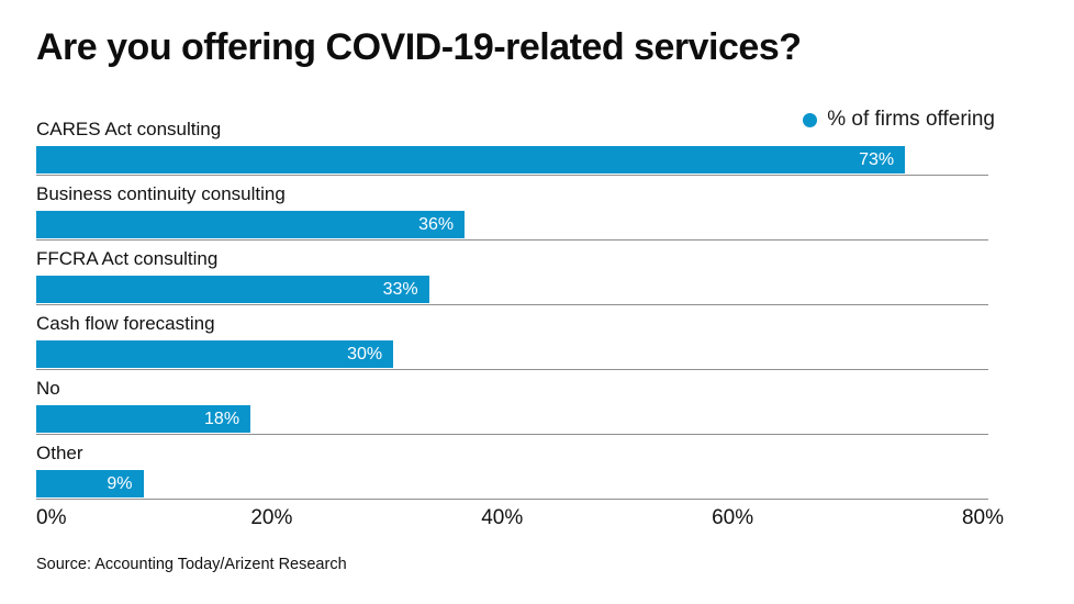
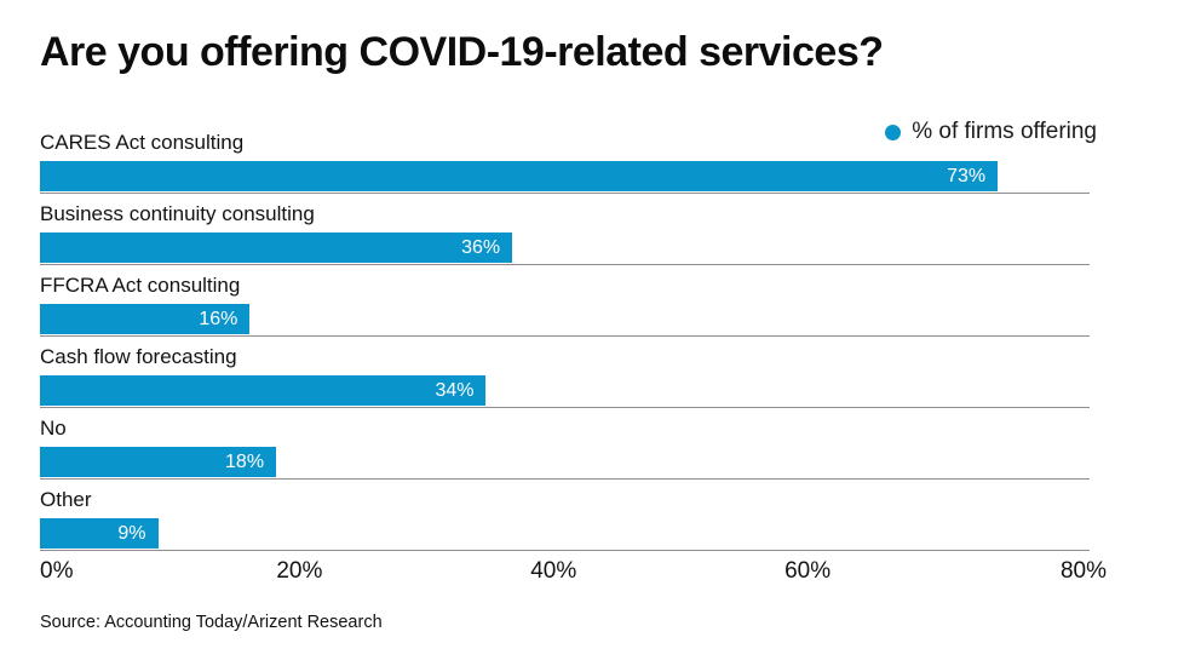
FFCRA Act consulting: 33% -> 16%
Cash flow forecasting: 30% -> 34%
